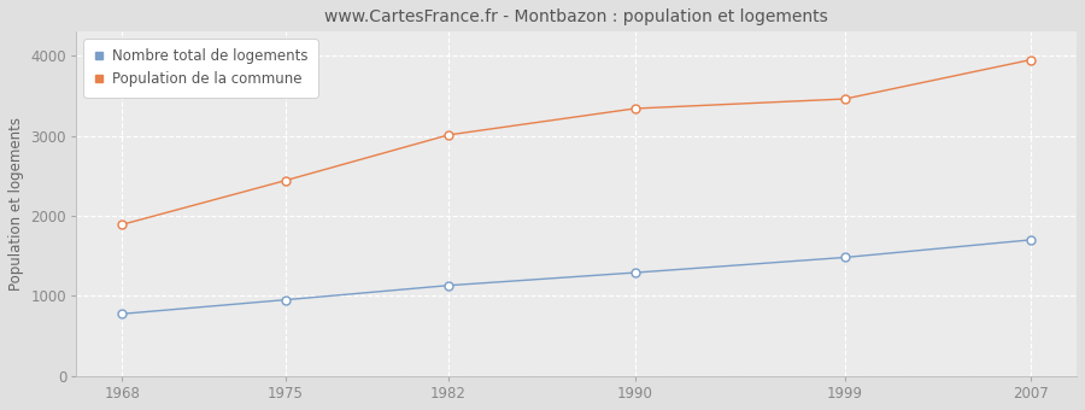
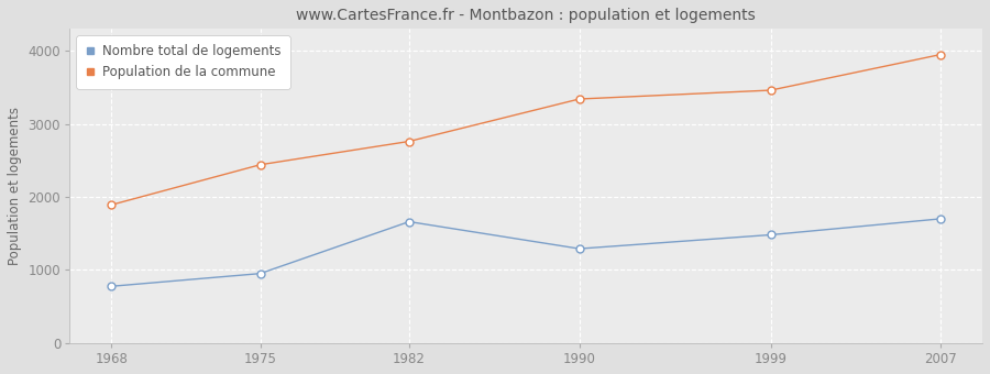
Nombre total de logements/1982: 1130 -> 1660
Population de la commune/1982: 3010 -> 2760
